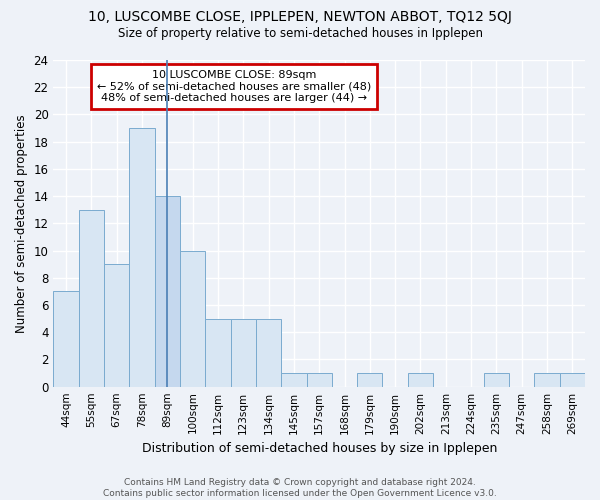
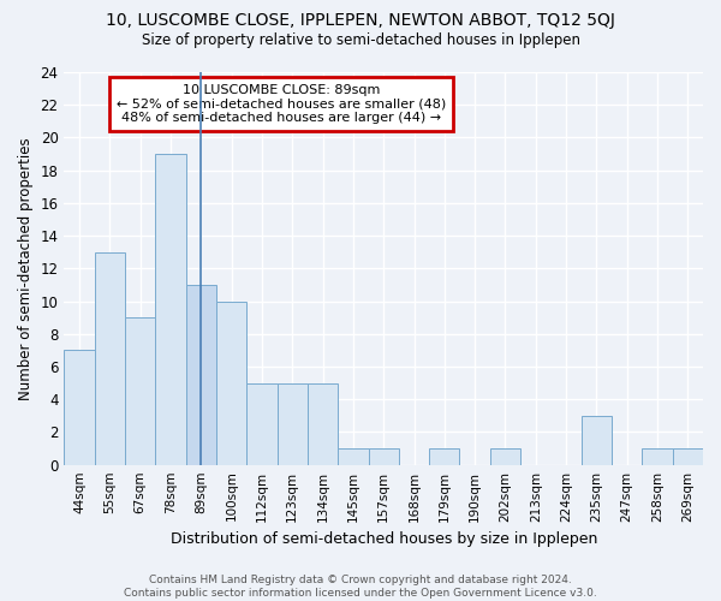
89sqm: 14 -> 11
235sqm: 1 -> 3
